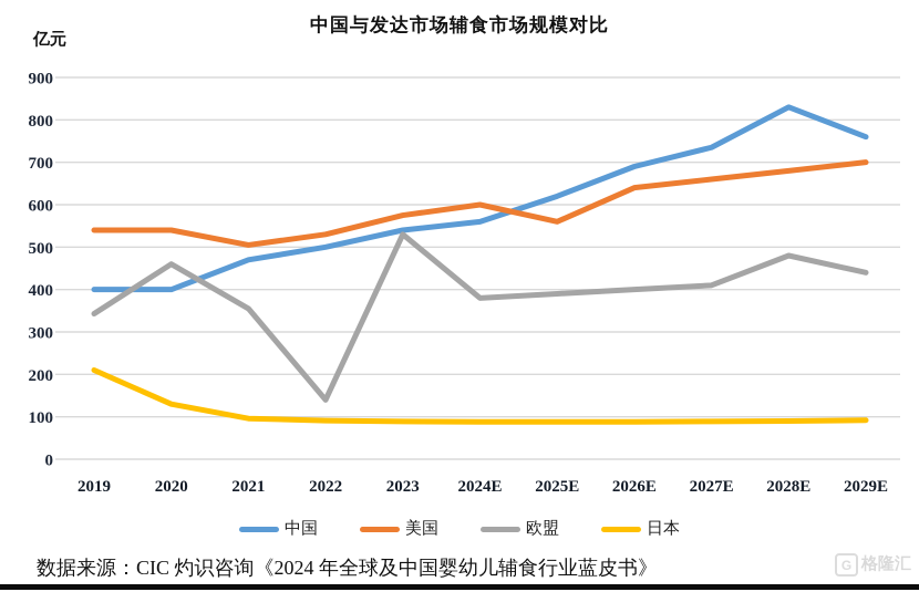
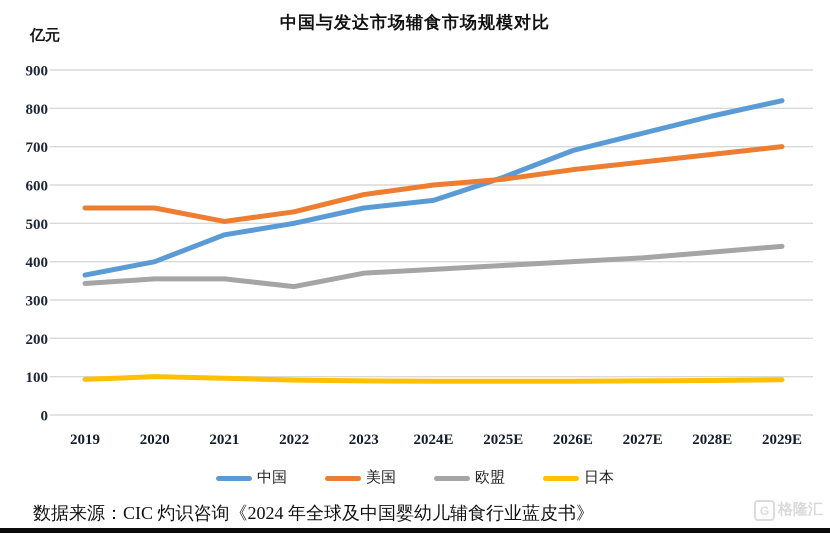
中国/2019: 400 -> 360
日本/2019: 210 -> 90
欧盟/2020: 460 -> 360
日本/2020: 130 -> 100
欧盟/2022: 140 -> 340
欧盟/2023: 530 -> 370
美国/2025E: 560 -> 620
中国/2028E: 830 -> 780
欧盟/2028E: 480 -> 420
中国/2029E: 760 -> 820
